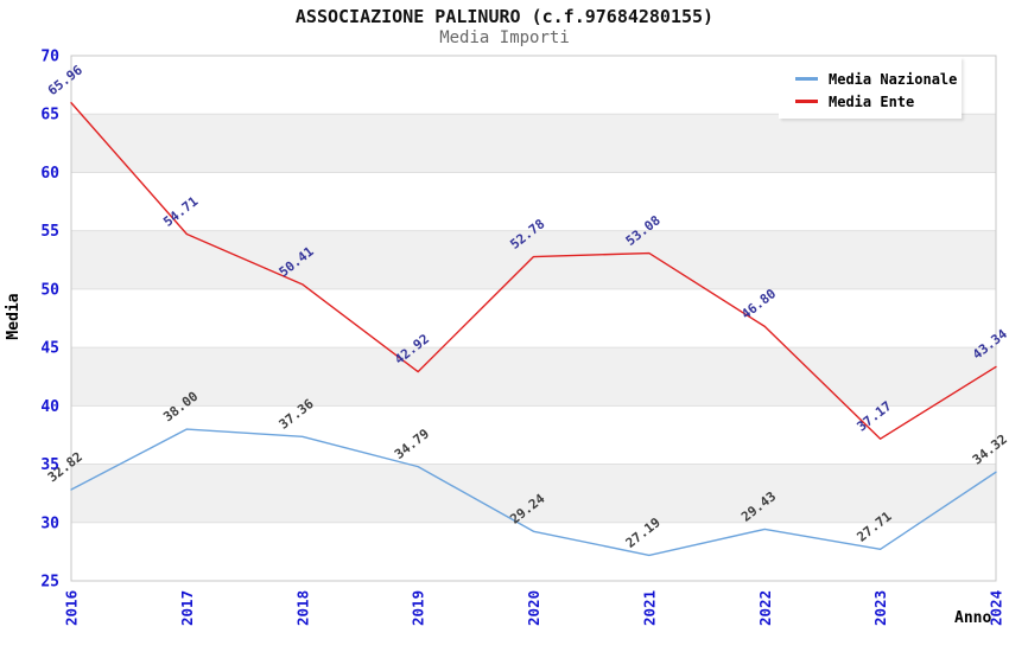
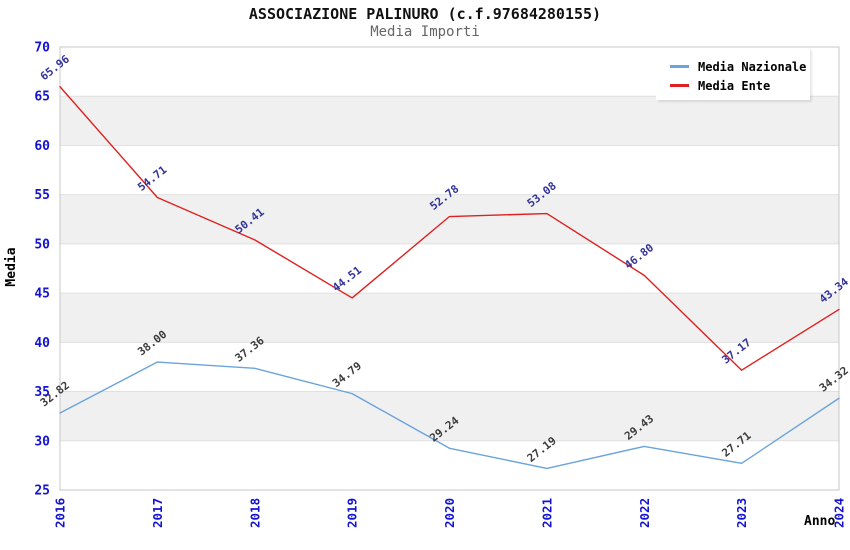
Media Ente/2019: 42.92 -> 44.51
